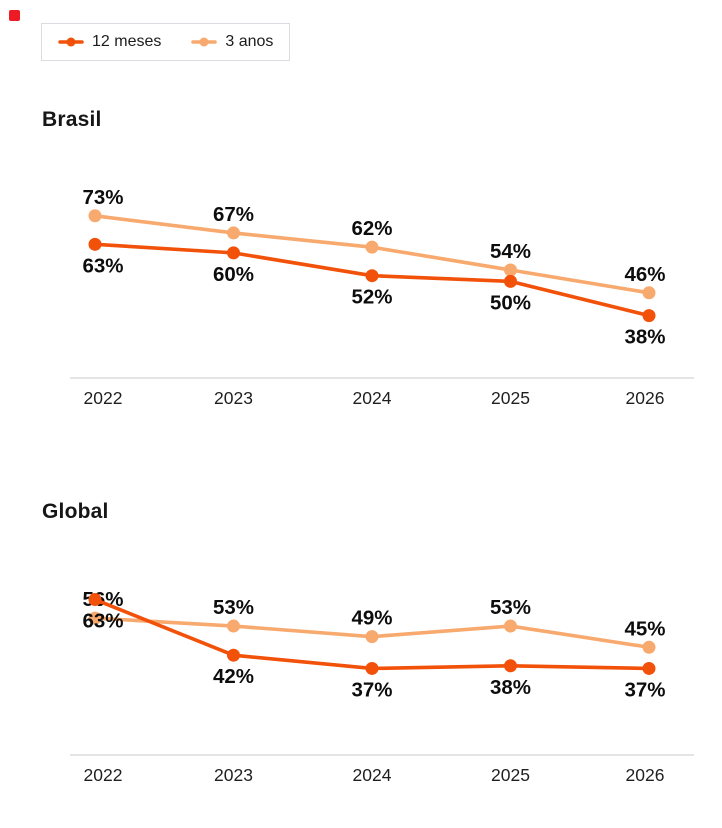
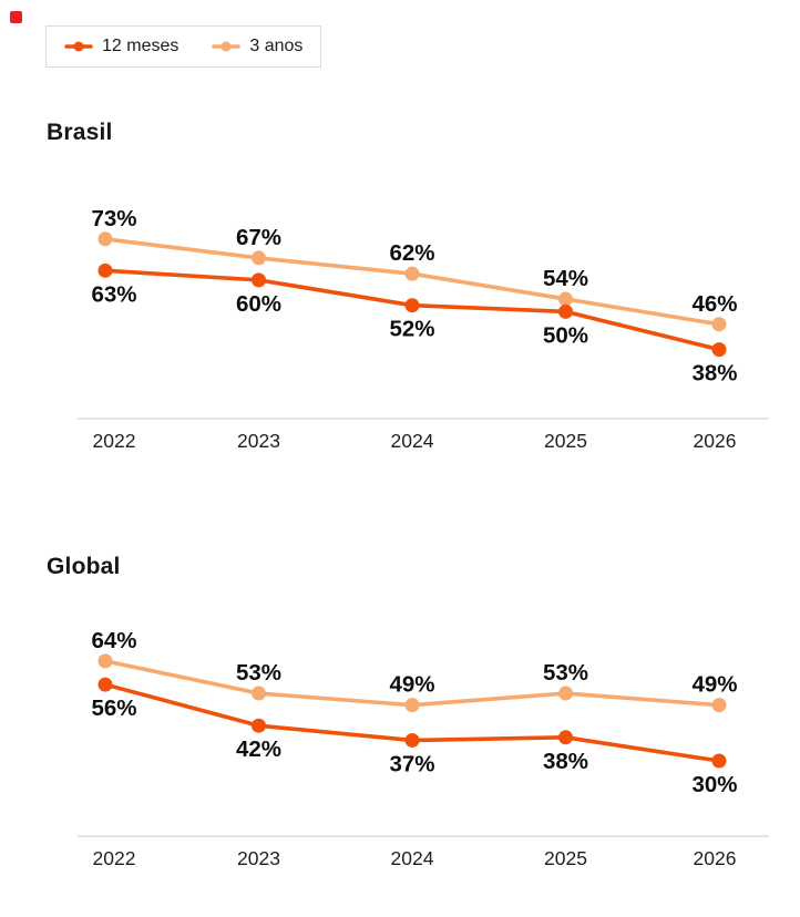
Global/12 meses/2022: 63% -> 56%
Global/3 anos/2022: 56% -> 64%
Global/12 meses/2026: 37% -> 30%
Global/3 anos/2026: 45% -> 49%
